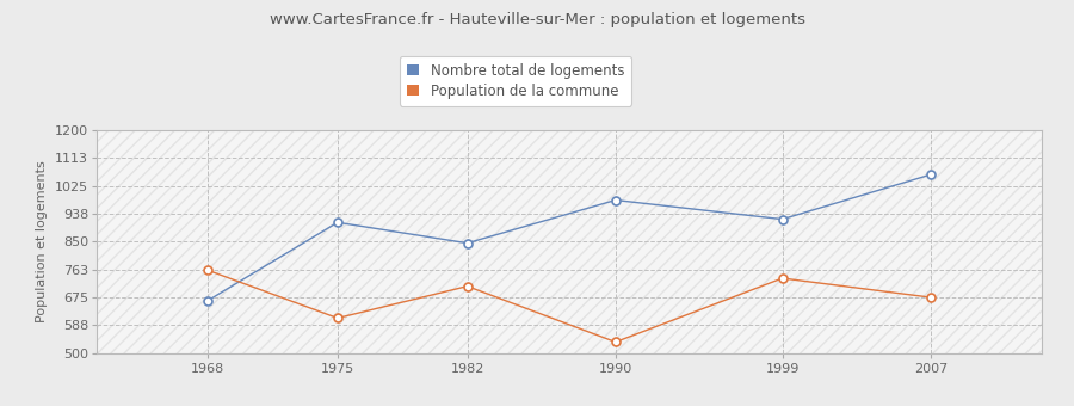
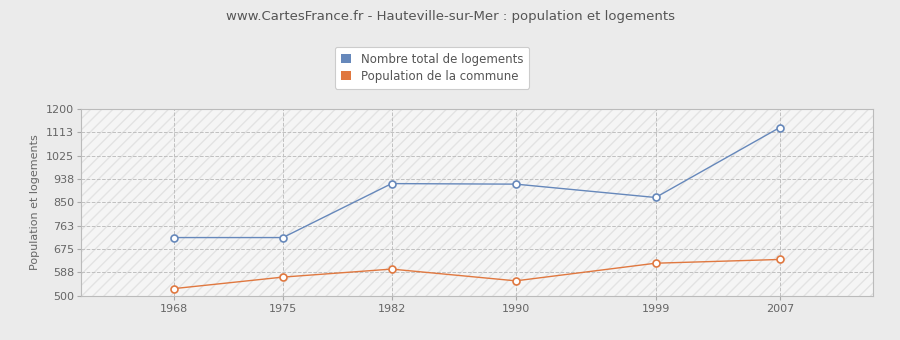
Nombre total de logements/1968: 665 -> 718
Population de la commune/1968: 760 -> 527
Nombre total de logements/1975: 910 -> 718
Population de la commune/1975: 610 -> 570
Nombre total de logements/1982: 845 -> 920
Population de la commune/1982: 710 -> 600
Nombre total de logements/1990: 980 -> 918
Population de la commune/1990: 535 -> 556
Nombre total de logements/1999: 920 -> 868
Population de la commune/1999: 735 -> 622
Nombre total de logements/2007: 1060 -> 1130
Population de la commune/2007: 675 -> 636
